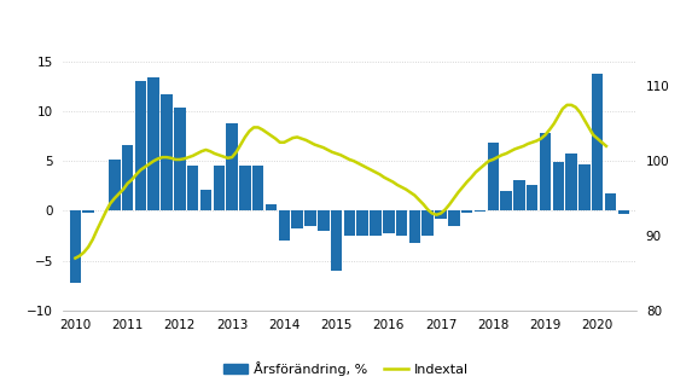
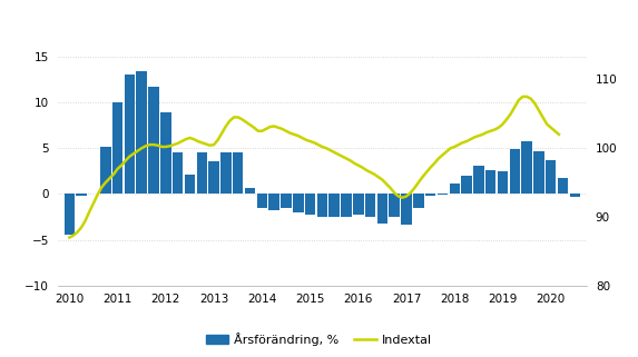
Årsförändring, %/2010: -7.2 -> -4.5
Årsförändring, %/2011: 6.6 -> 10.0
Årsförändring, %/2012: 10.4 -> 8.9
Årsförändring, %/2013: 8.8 -> 3.6
Årsförändring, %/2014: -3.0 -> -1.5
Årsförändring, %/2015: -6.0 -> -2.2
Årsförändring, %/2017: -0.8 -> -3.3
Årsförändring, %/2018: 6.8 -> 1.1
Årsförändring, %/2019: 7.8 -> 2.5
Årsförändring, %/2020: 13.8 -> 3.7
